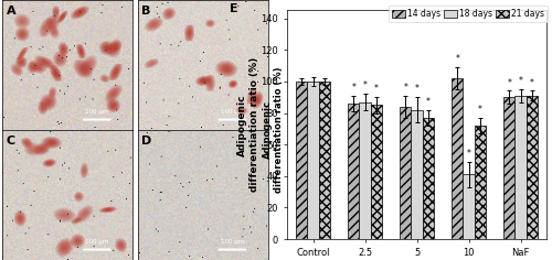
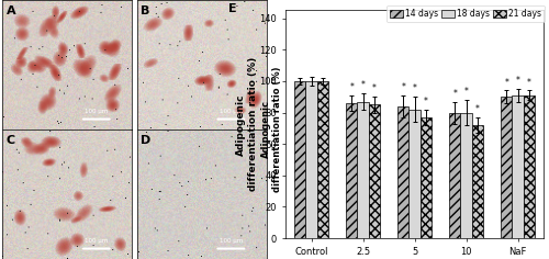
14 days/10: 102 -> 80
18 days/10: 41 -> 80
